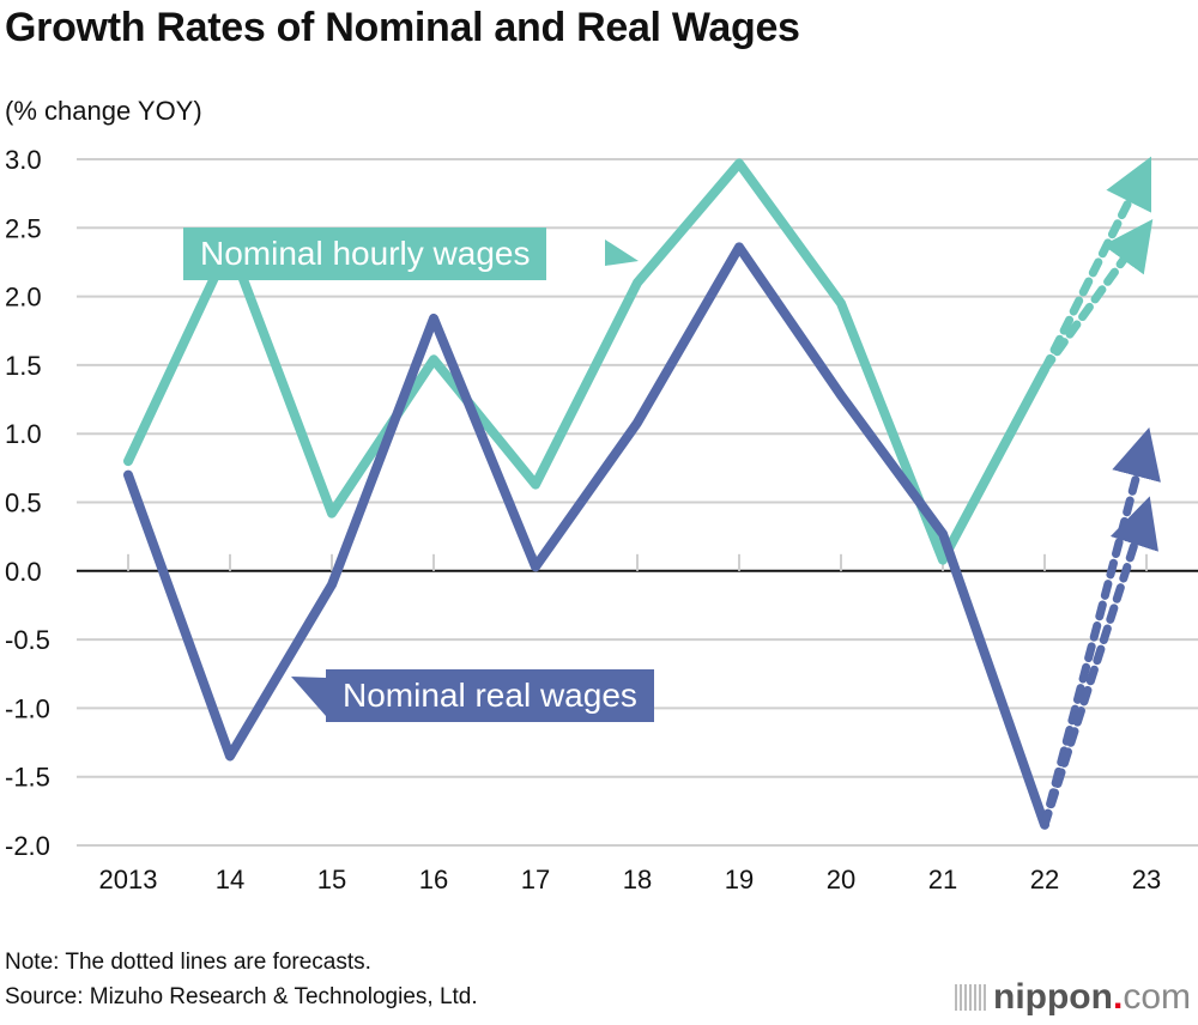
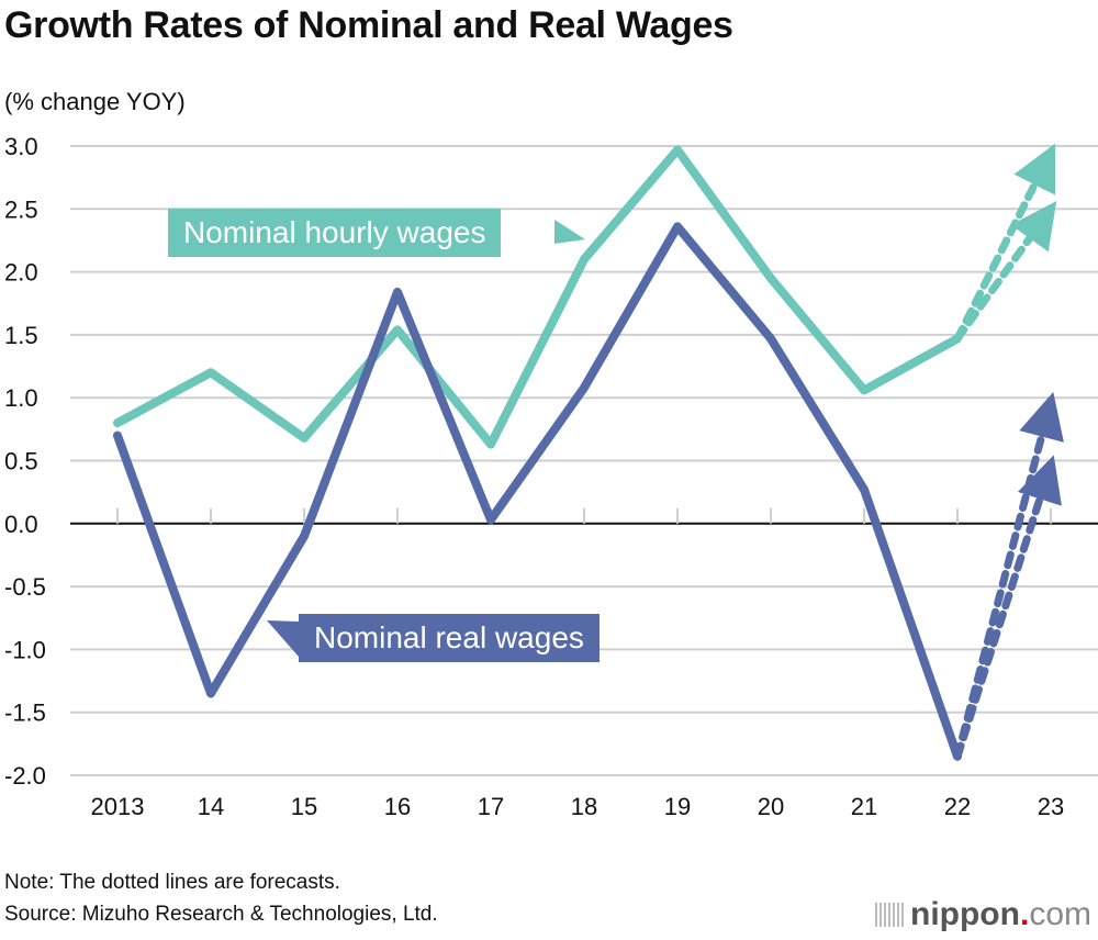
Nominal hourly wages/14: 2.38 -> 1.20
Nominal hourly wages/15: 0.42 -> 0.68
Nominal real wages/20: 1.28 -> 1.47
Nominal hourly wages/21: 0.08 -> 1.06
